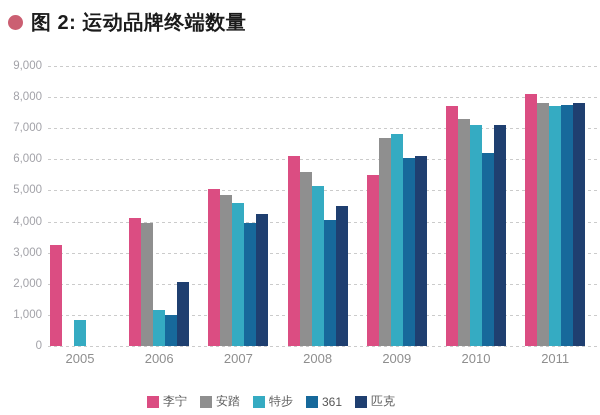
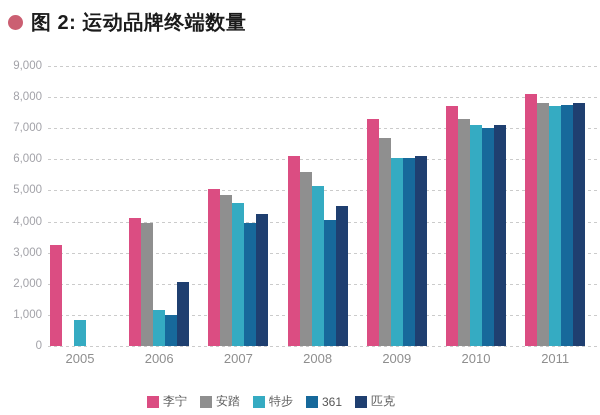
李宁/2009: 5500 -> 7300
特步/2009: 6800 -> 6000
361/2010: 6200 -> 7000
